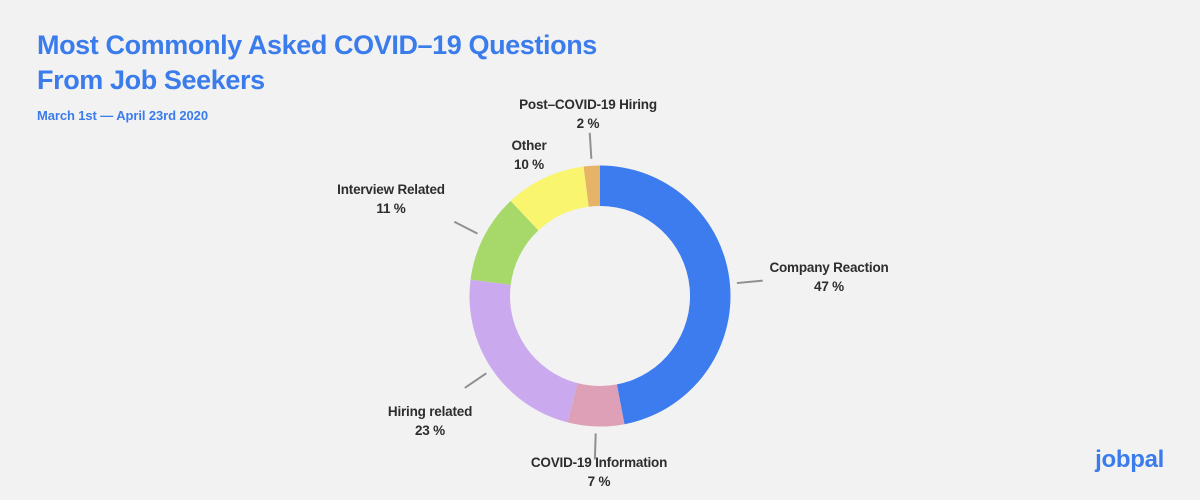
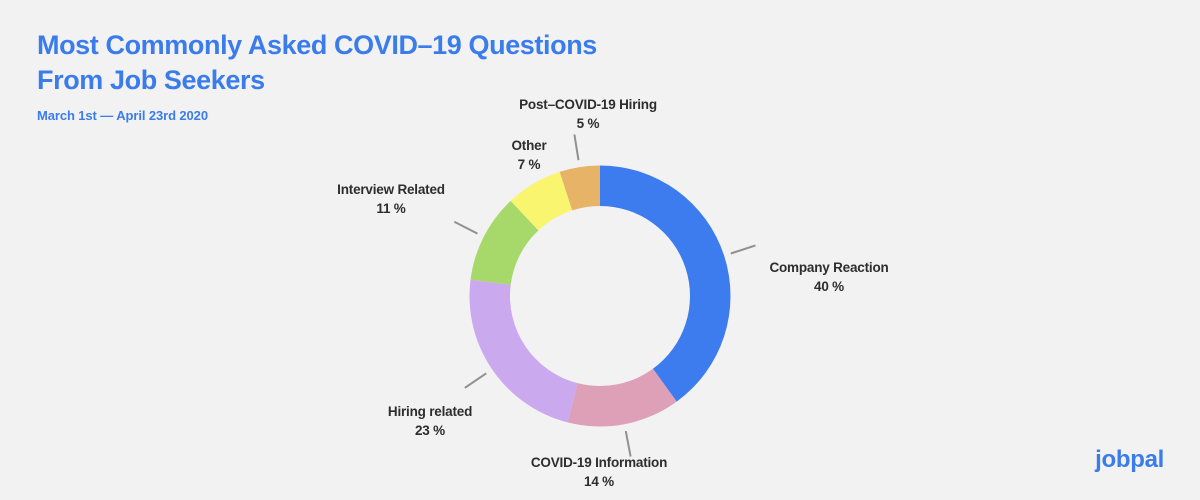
Company Reaction: 47 -> 40
COVID-19 Information: 7 -> 14
Other: 10 -> 7
Post–COVID-19 Hiring: 2 -> 5
